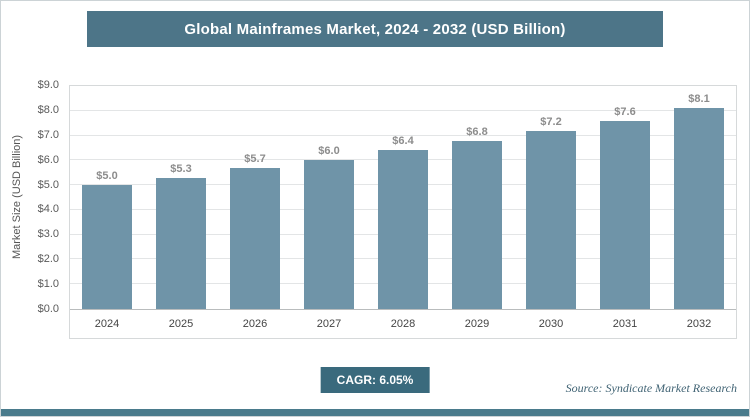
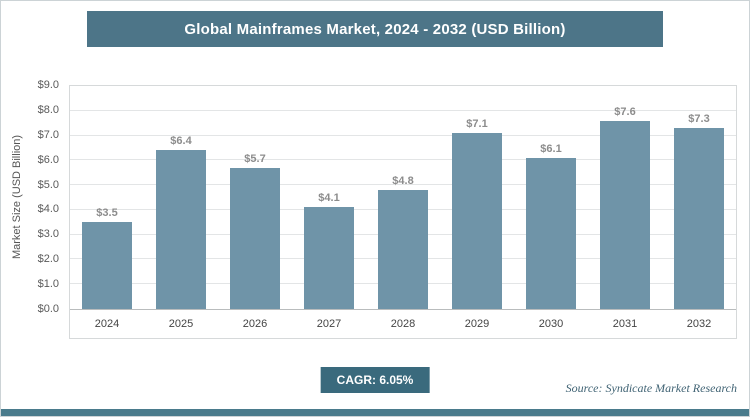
2024: $5.0 -> $3.5
2025: $5.3 -> $6.4
2027: $6.0 -> $4.1
2028: $6.4 -> $4.8
2029: $6.8 -> $7.1
2030: $7.2 -> $6.1
2032: $8.1 -> $7.3
